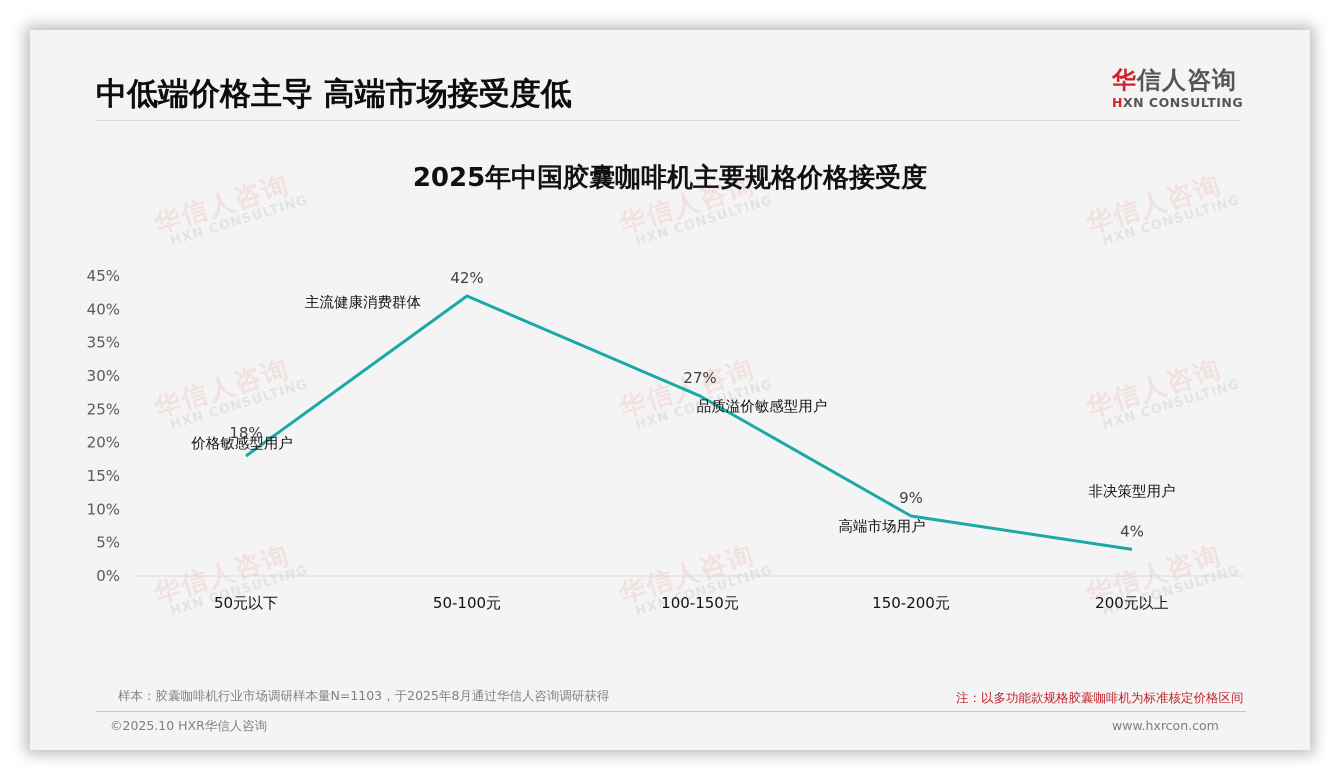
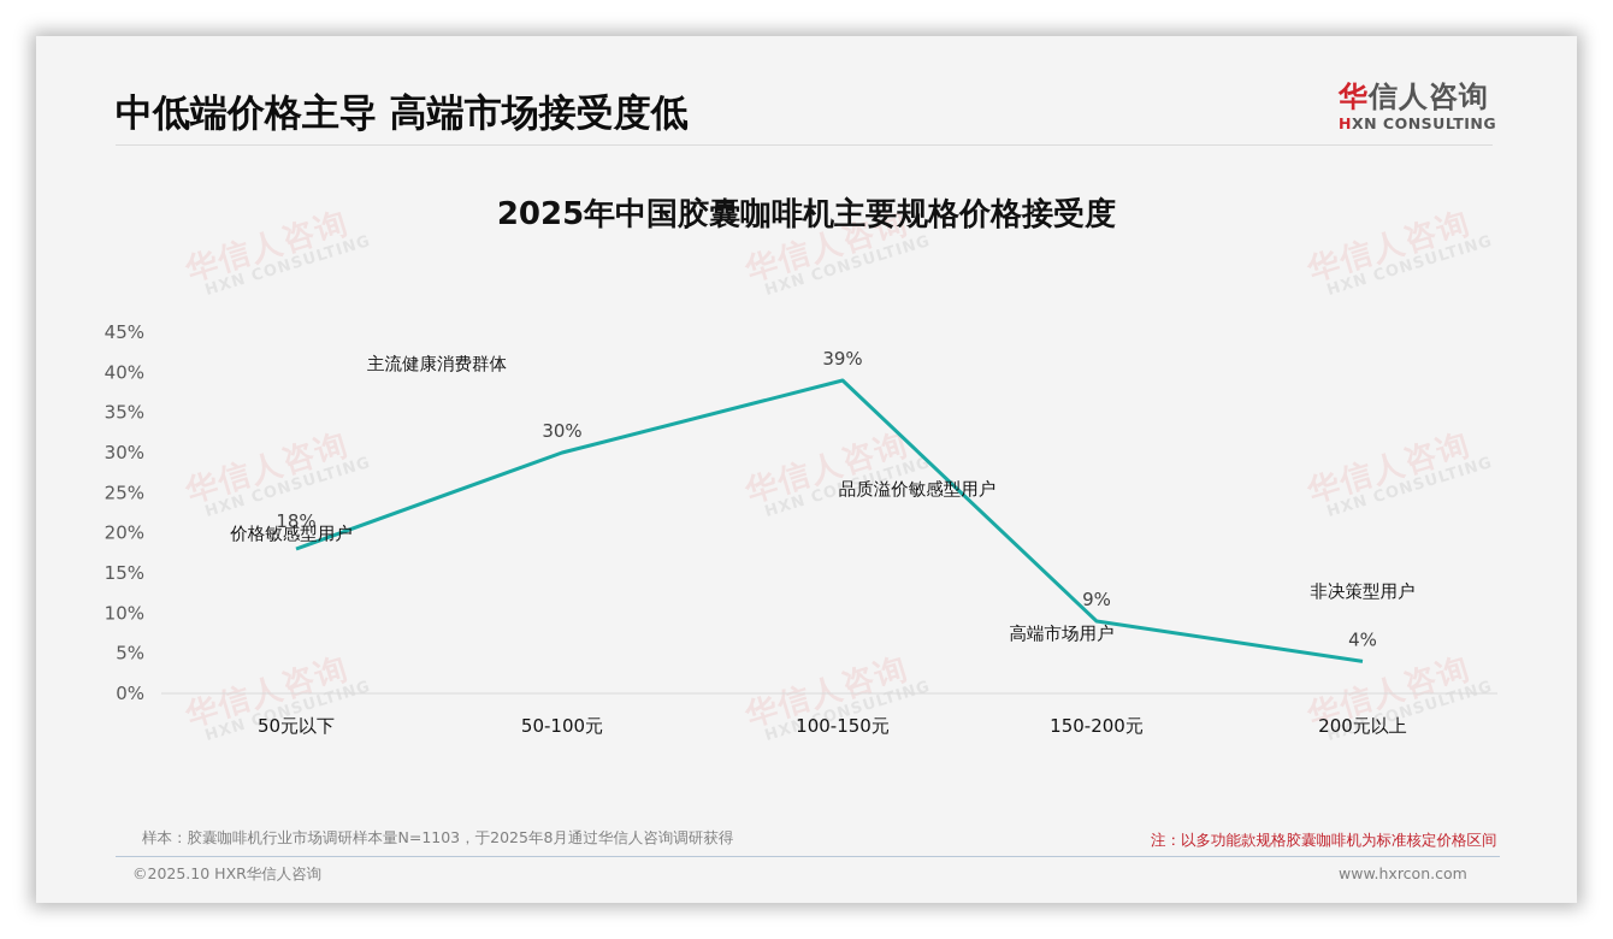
50-100元: 42% -> 30%
100-150元: 27% -> 39%
